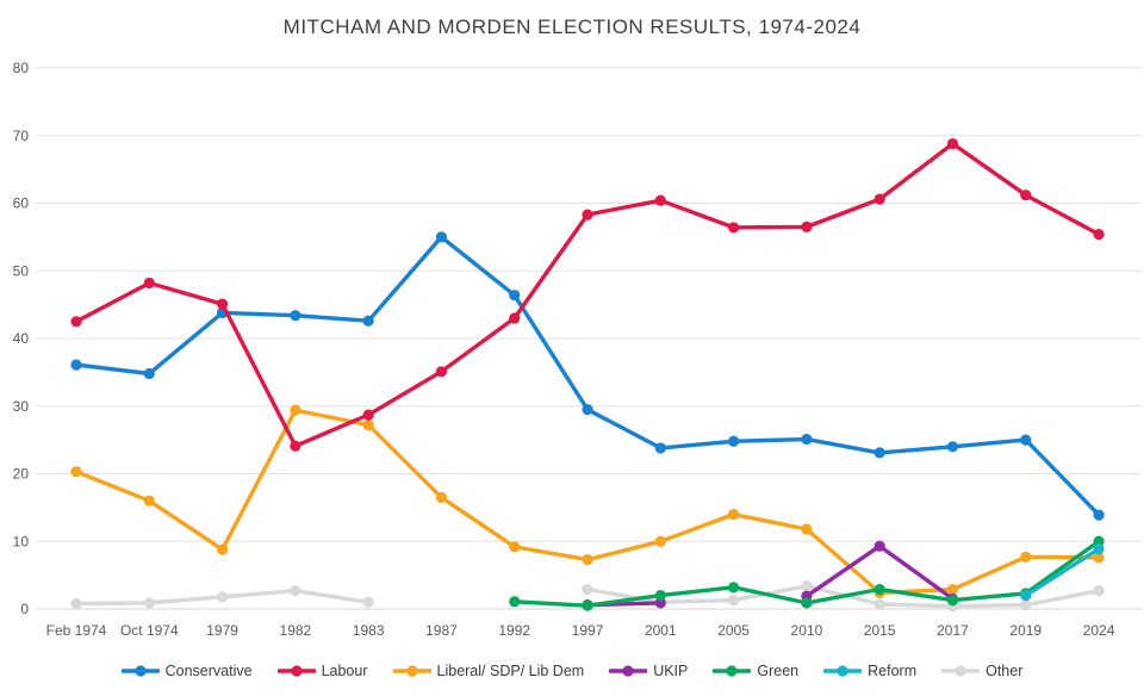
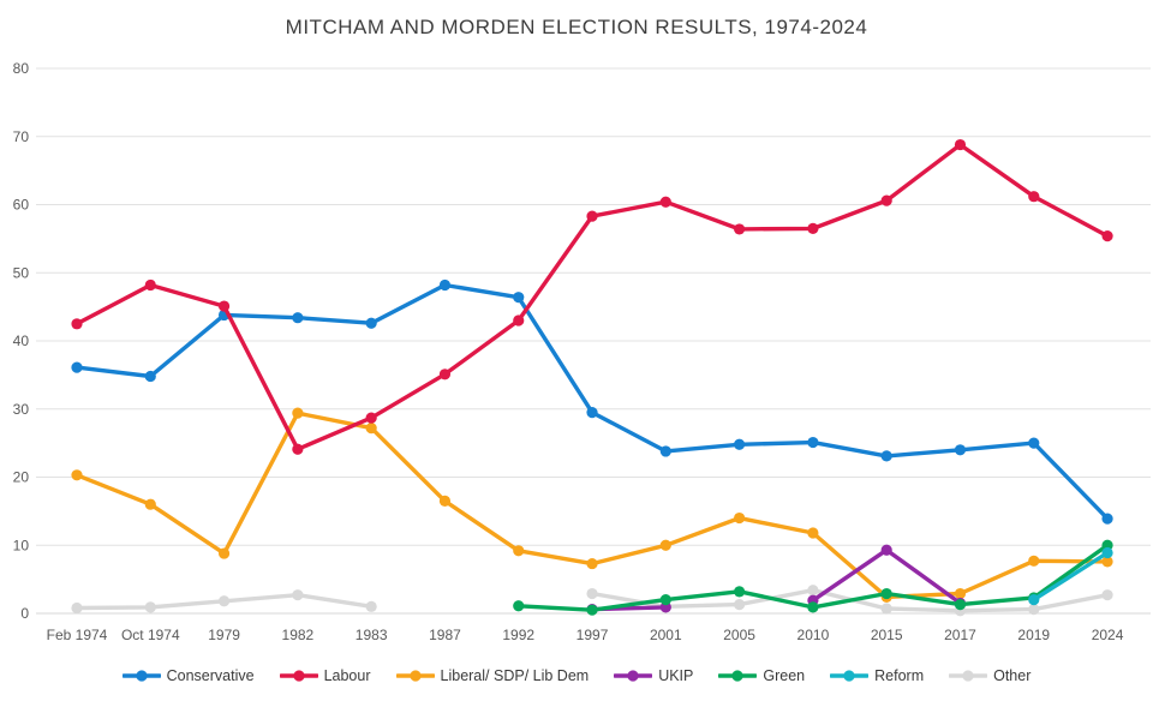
Conservative/1987: 55 -> 48
